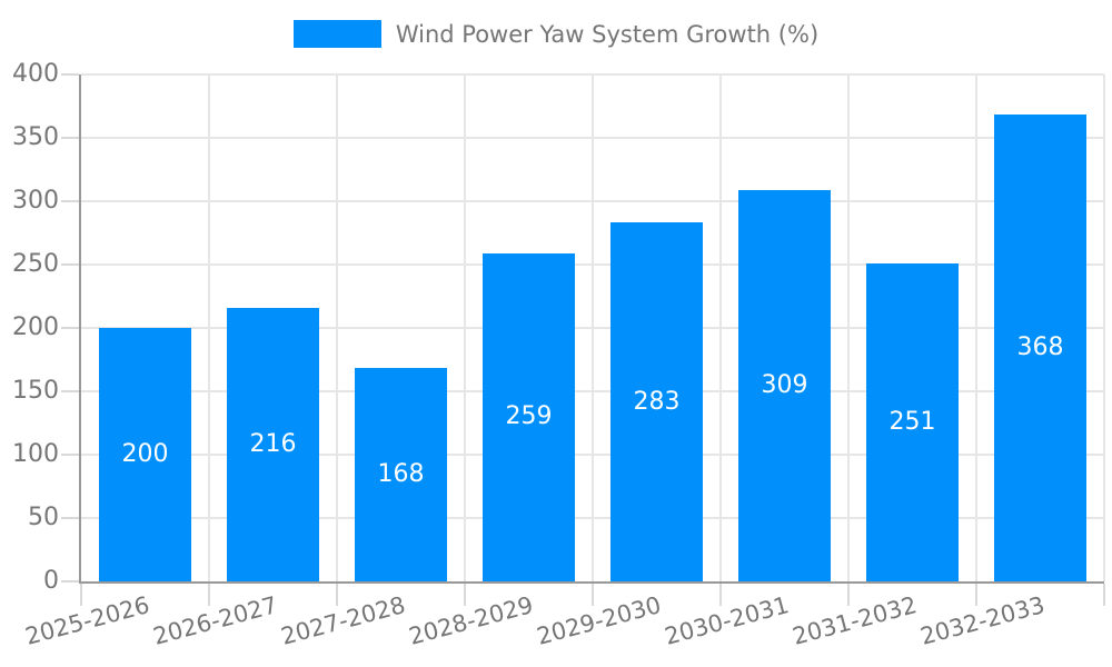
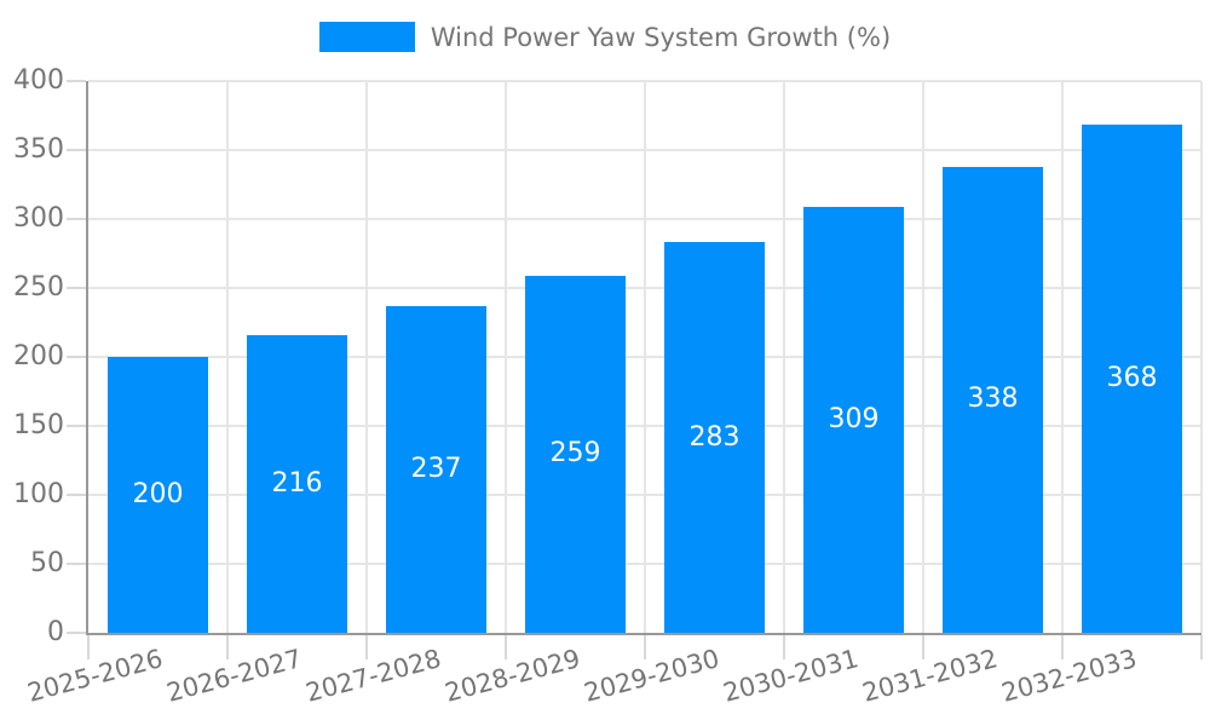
2027-2028: 168 -> 237
2031-2032: 251 -> 338
